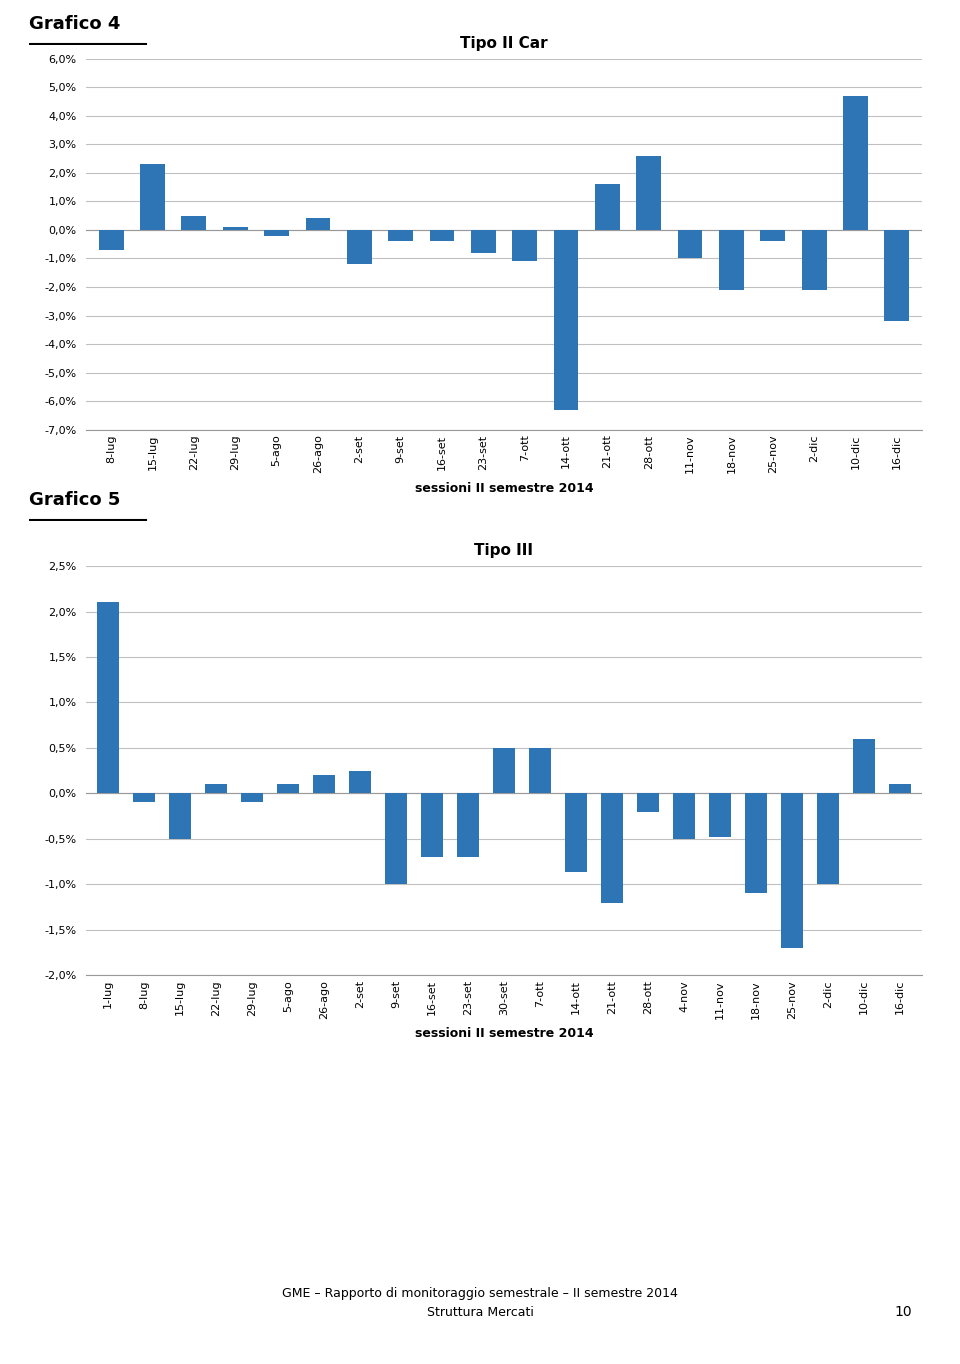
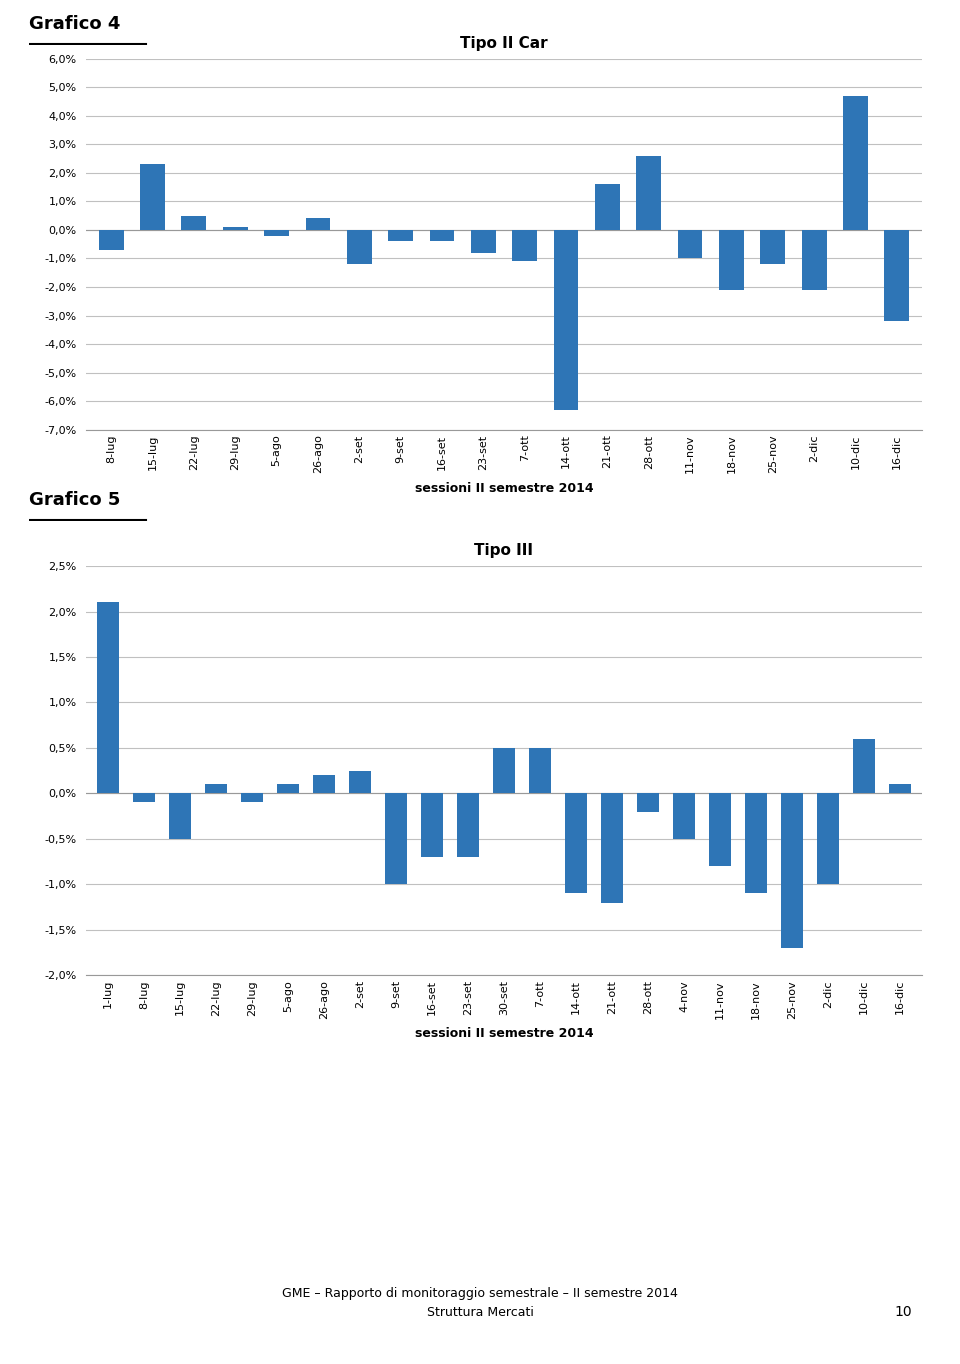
Tipo II Car/25-nov: -0,4% -> -1,2%
Tipo III/14-ott: -0,86% -> -1,10%
Tipo III/11-nov: -0,48% -> -0,80%
